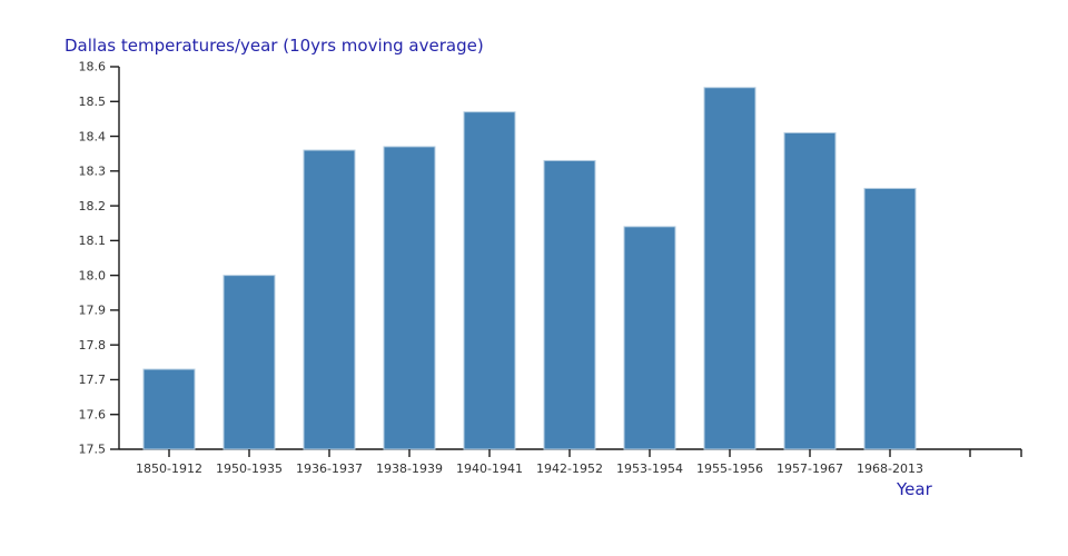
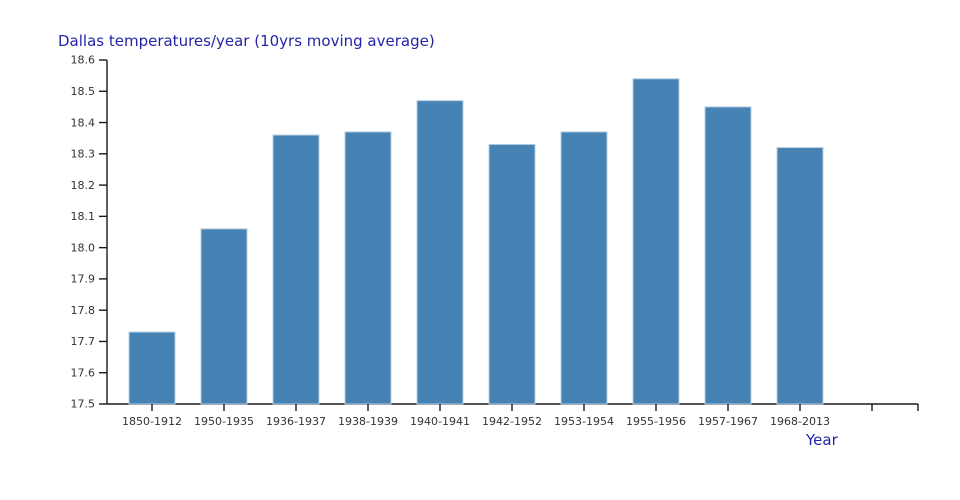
1950-1935: 18.00 -> 18.06
1953-1954: 18.14 -> 18.37
1957-1967: 18.41 -> 18.45
1968-2013: 18.25 -> 18.32
